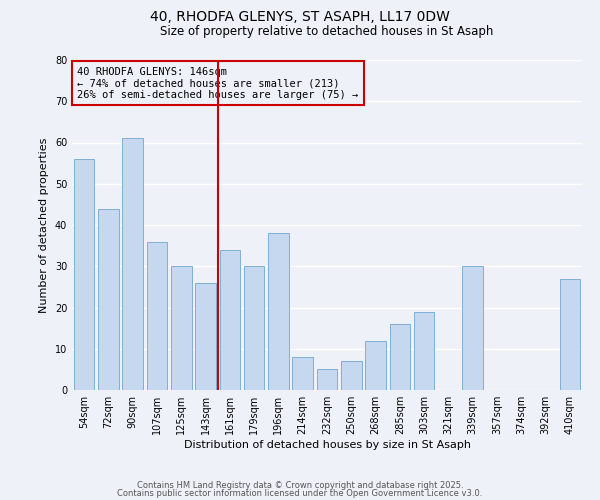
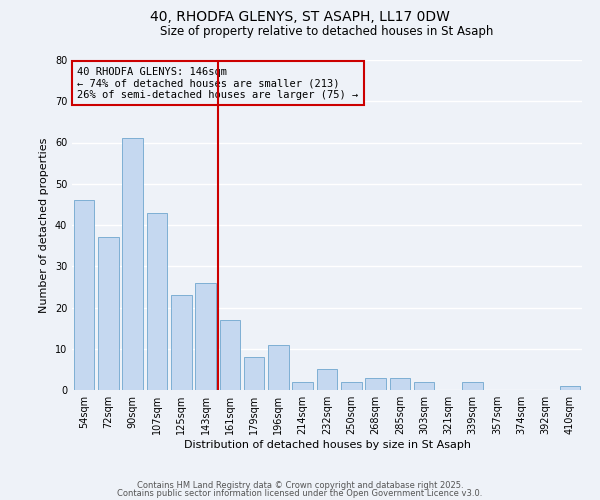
54sqm: 56 -> 46
72sqm: 44 -> 37
107sqm: 36 -> 43
125sqm: 30 -> 23
161sqm: 34 -> 17
179sqm: 30 -> 8
196sqm: 38 -> 11
214sqm: 8 -> 2
250sqm: 7 -> 2
268sqm: 12 -> 3
285sqm: 16 -> 3
303sqm: 19 -> 2
339sqm: 30 -> 2
410sqm: 27 -> 1
